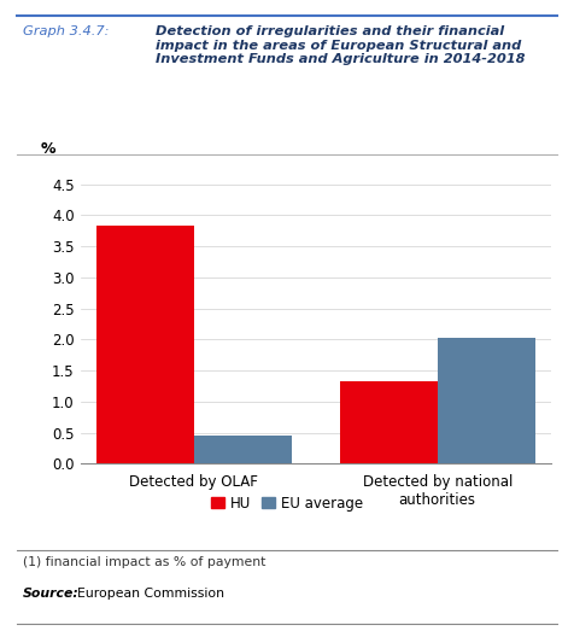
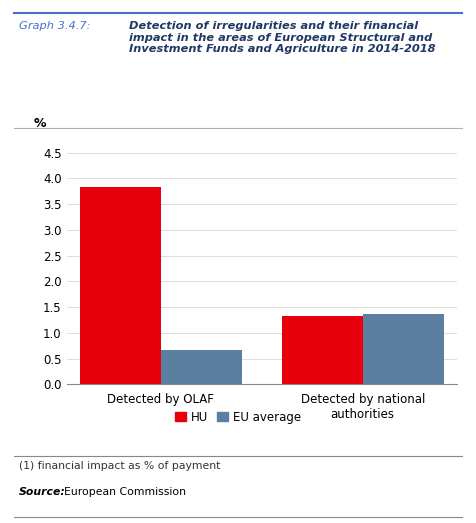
EU average/Detected by OLAF: 0.46 -> 0.66
EU average/Detected by national authorities: 2.03 -> 1.36
